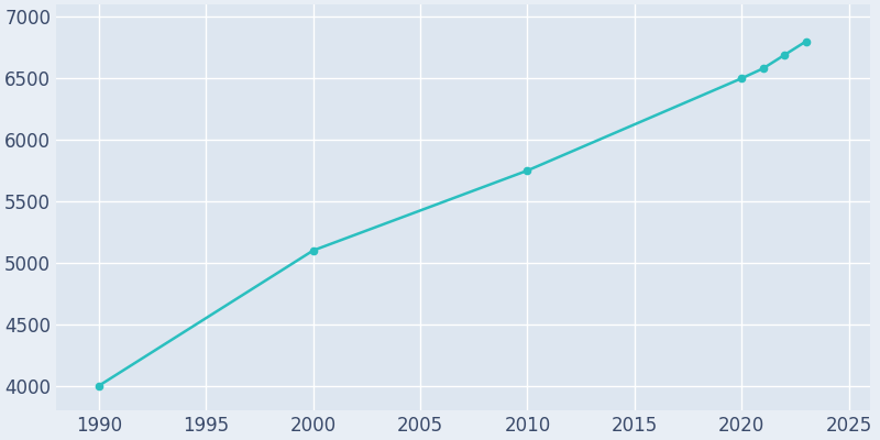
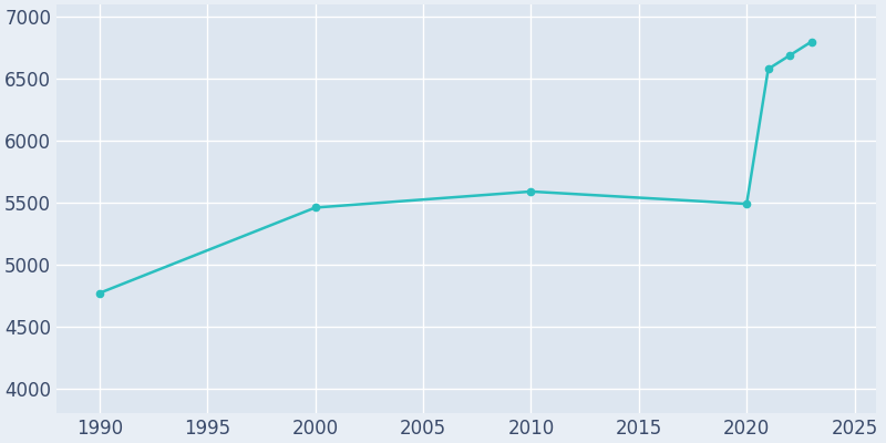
1990: 4000 -> 4770
2000: 5100 -> 5460
2010: 5750 -> 5590
2020: 6500 -> 5490
